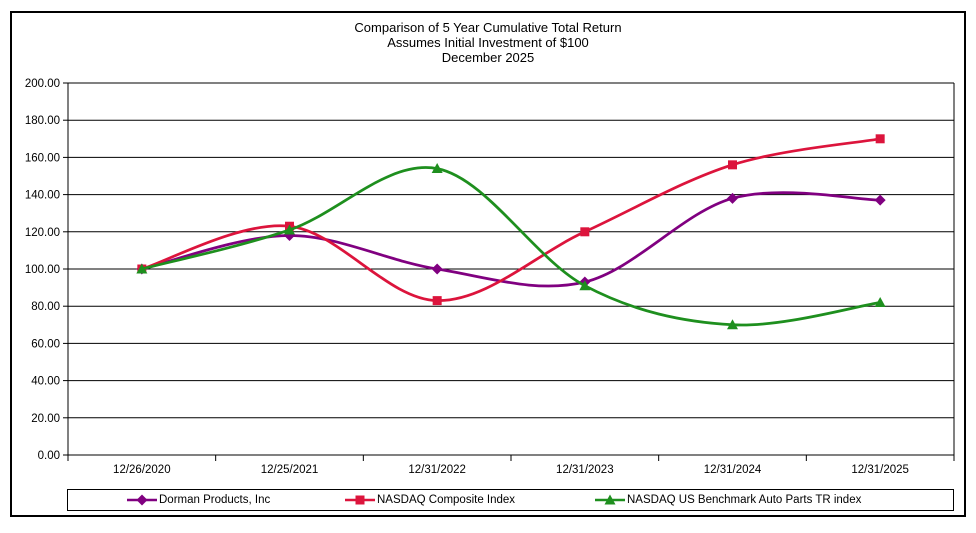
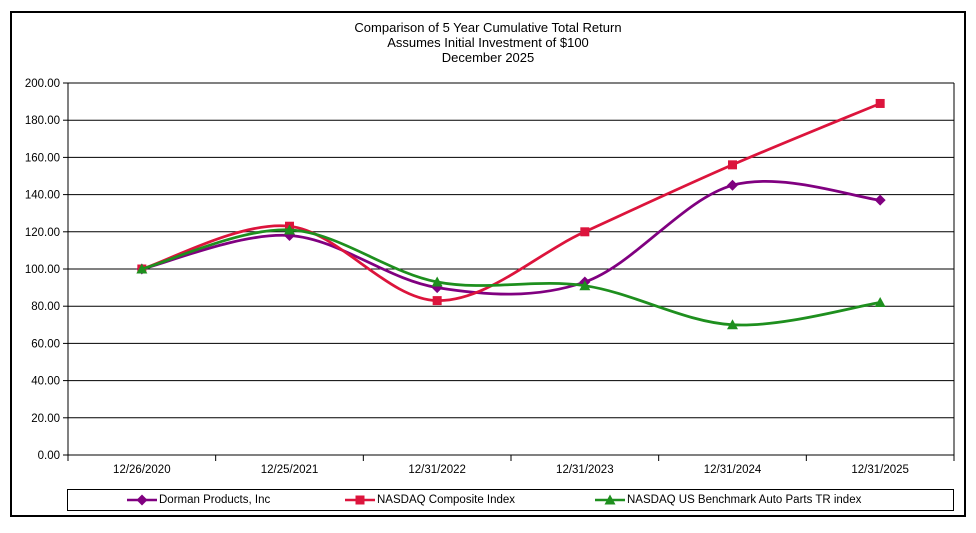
Dorman Products, Inc/12/31/2022: 100 -> 90
NASDAQ US Benchmark Auto Parts TR index/12/31/2022: 154 -> 93
Dorman Products, Inc/12/31/2024: 138 -> 145
NASDAQ Composite Index/12/31/2025: 170 -> 189
